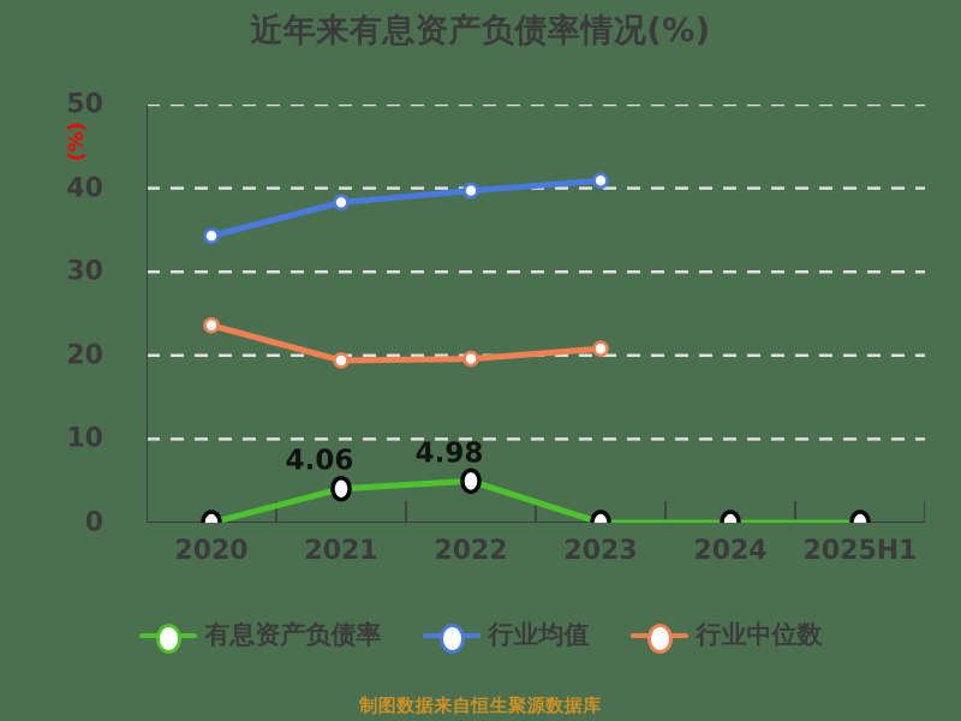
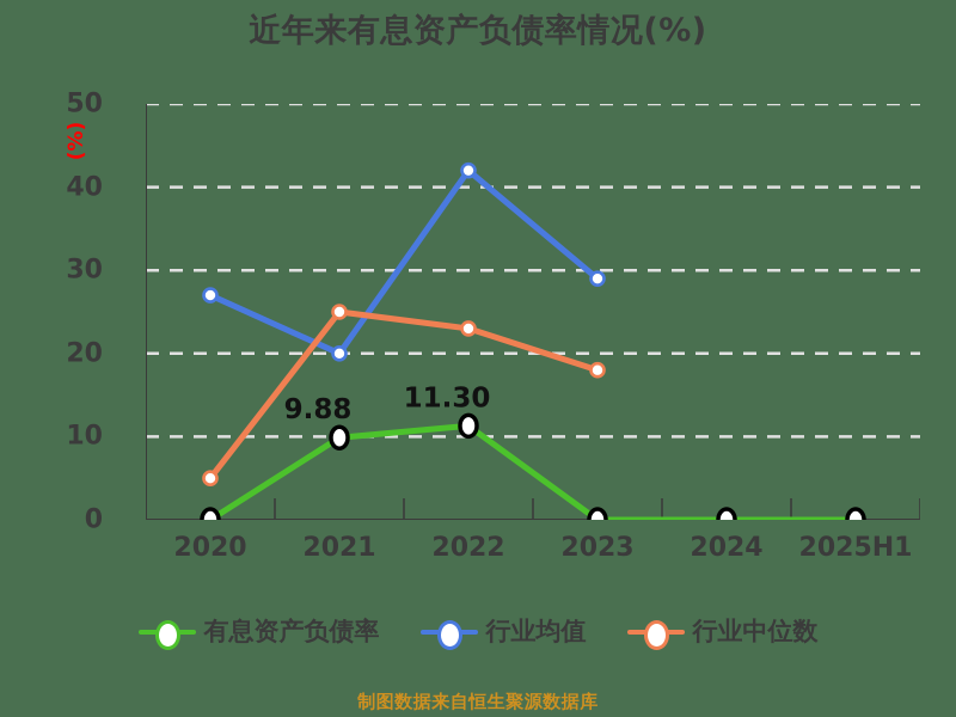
行业均值/2020: 34 -> 27
行业中位数/2020: 24 -> 5
有息资产负债率/2021: 4.06 -> 9.88
行业均值/2021: 38 -> 20
行业中位数/2021: 19 -> 25
有息资产负债率/2022: 4.98 -> 11.30
行业均值/2022: 40 -> 42
行业中位数/2022: 20 -> 23
行业均值/2023: 41 -> 29
行业中位数/2023: 21 -> 18
